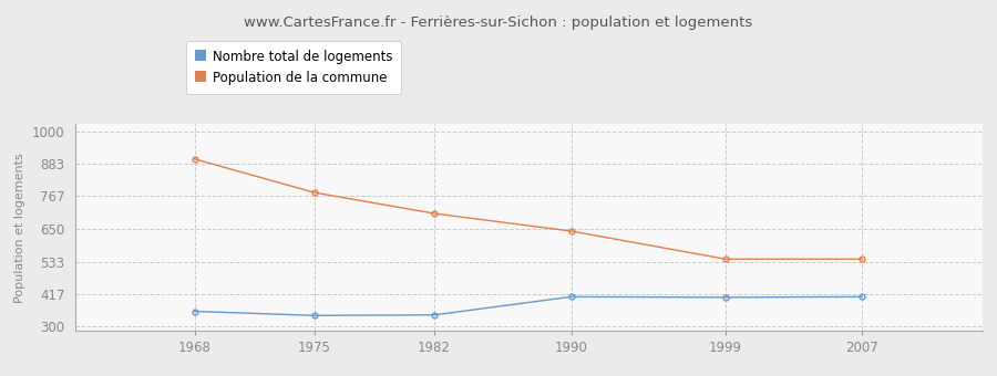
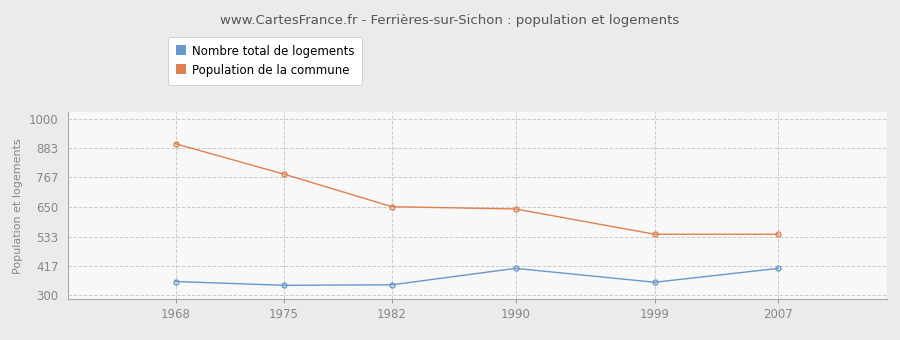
Population de la commune/1982: 705 -> 651
Nombre total de logements/1999: 405 -> 352
